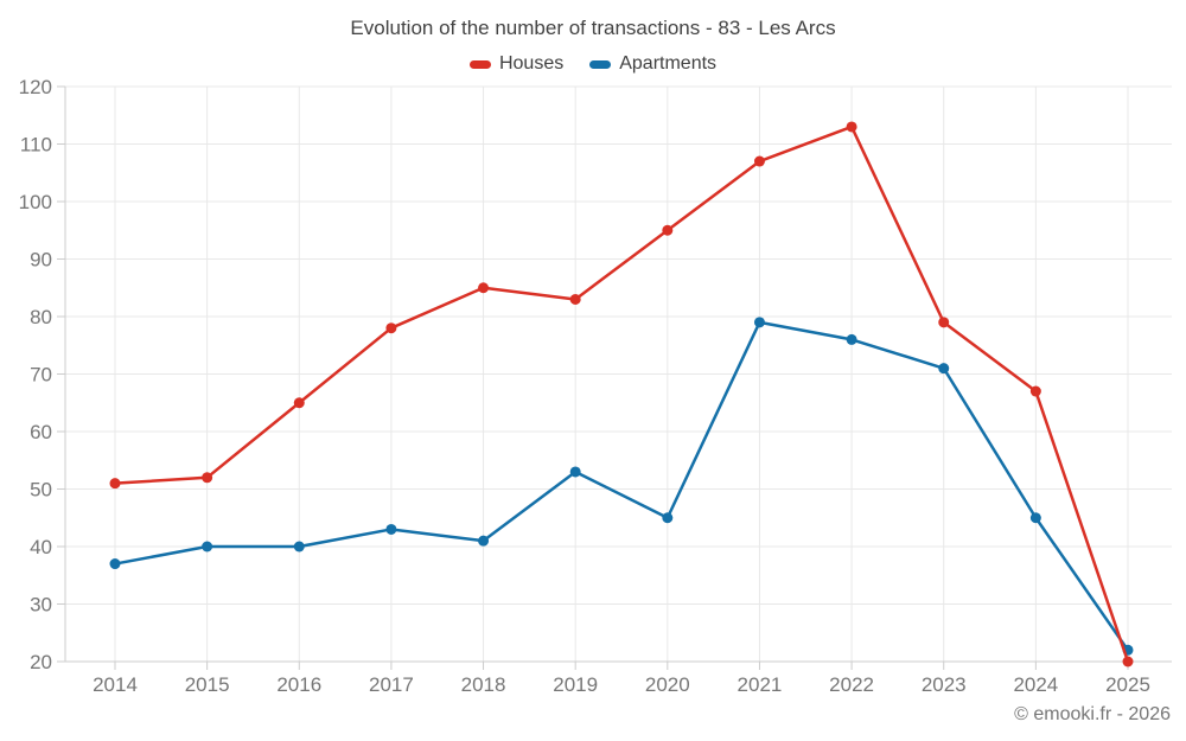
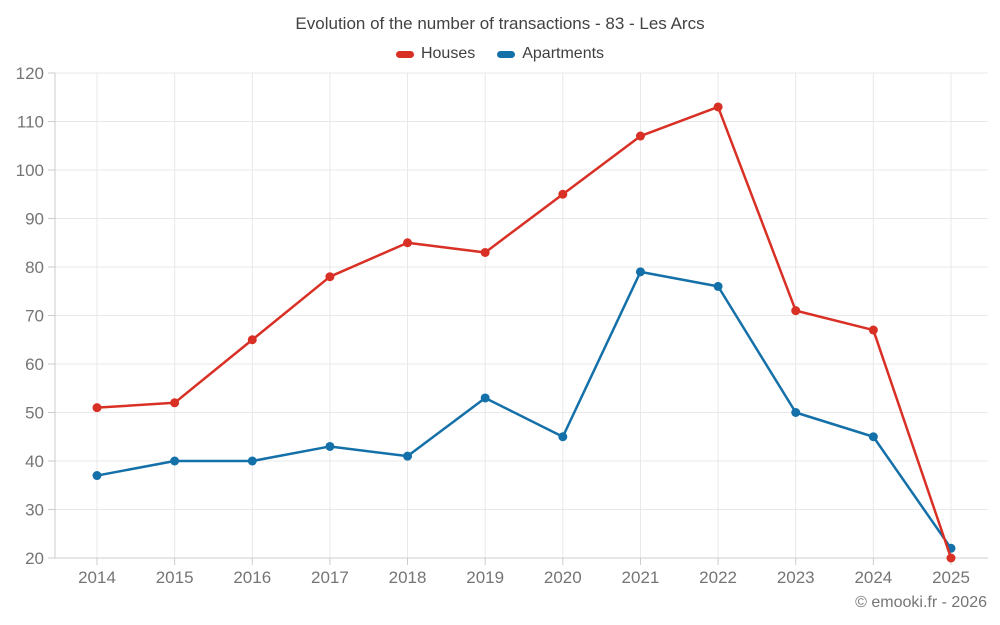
Houses/2023: 79 -> 71
Apartments/2023: 71 -> 50
